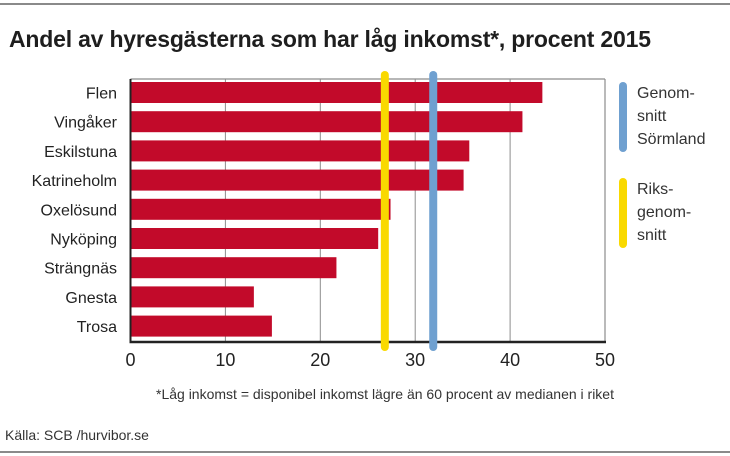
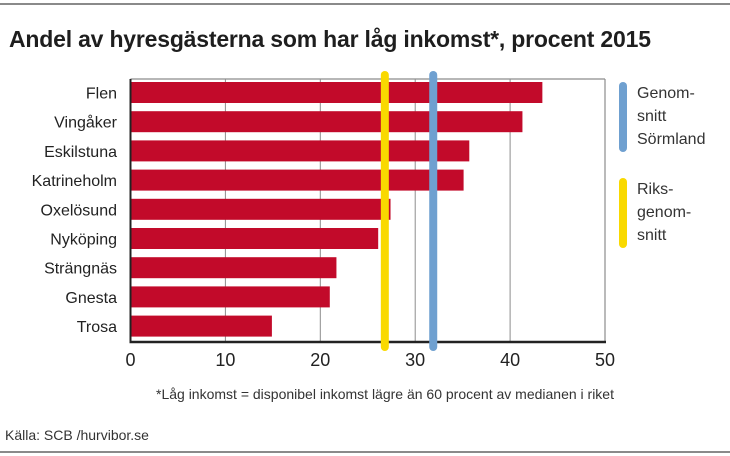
Gnesta: 13 -> 21
